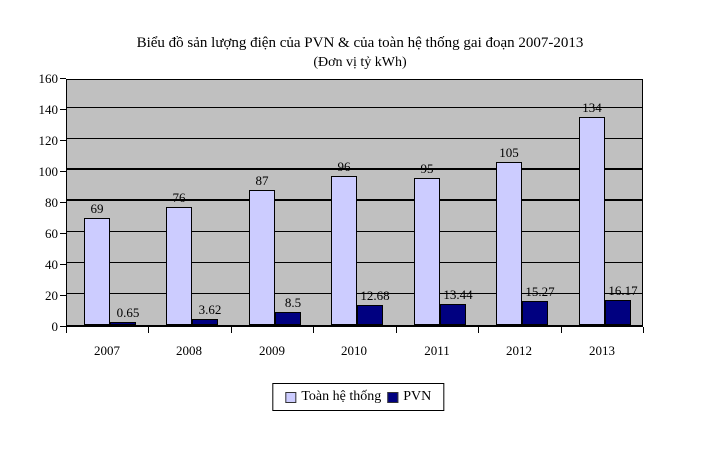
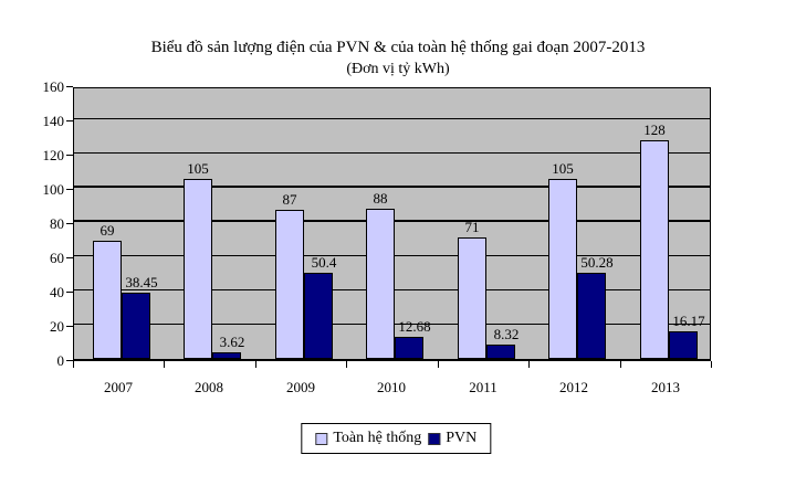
PVN/2007: 0.65 -> 38.45
Toàn hệ thống/2008: 76 -> 105
PVN/2009: 8.5 -> 50.4
Toàn hệ thống/2010: 96 -> 88
Toàn hệ thống/2011: 95 -> 71
PVN/2011: 13.44 -> 8.32
PVN/2012: 15.27 -> 50.28
Toàn hệ thống/2013: 134 -> 128
